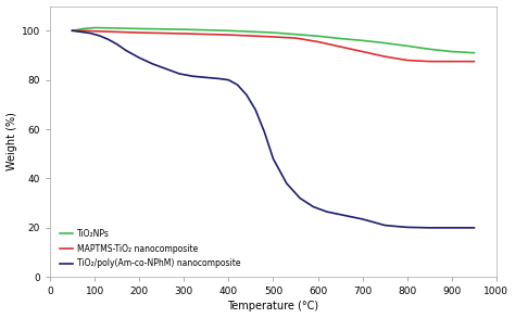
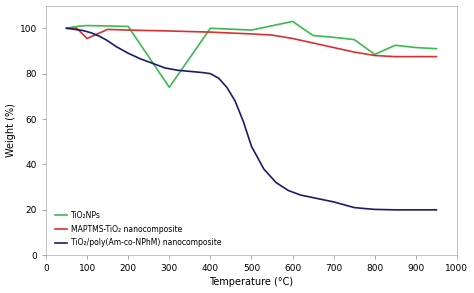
MAPTMS-TiO₂ nanocomposite/100: 99.8 -> 95.5
TiO₂NPs/300: 100.5 -> 74.0
TiO₂NPs/600: 97.8 -> 103.0
TiO₂NPs/800: 93.8 -> 88.5
